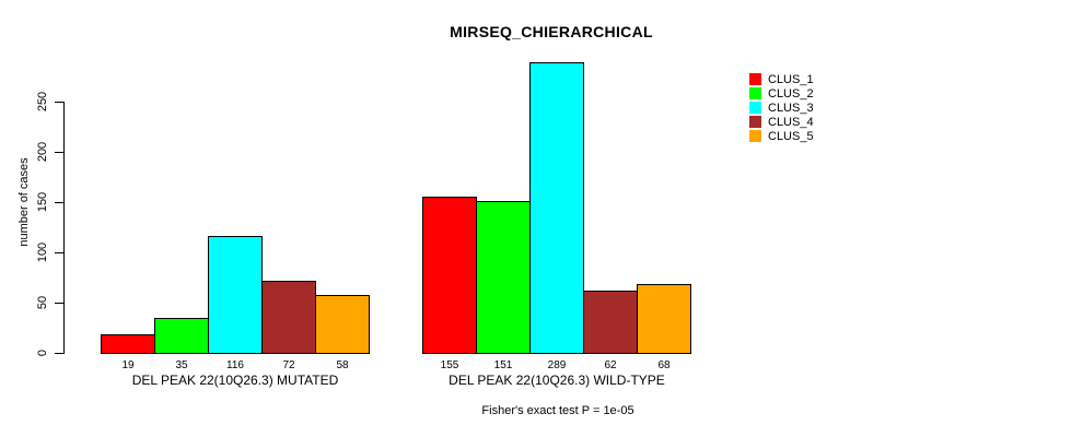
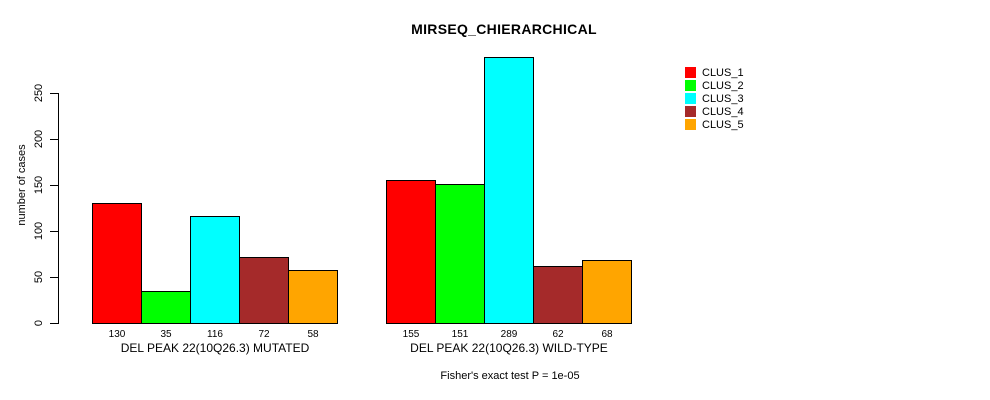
CLUS_1/DEL PEAK 22(10Q26.3) MUTATED: 19 -> 130
